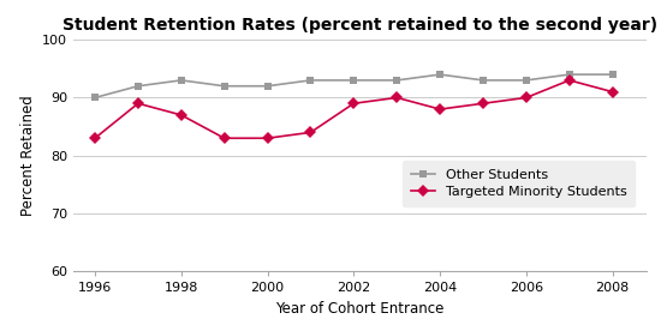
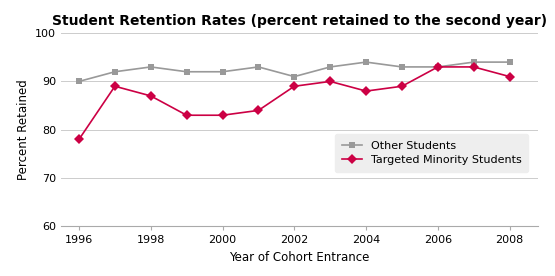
Targeted Minority Students/1996: 83 -> 78
Other Students/2002: 93 -> 91
Targeted Minority Students/2006: 90 -> 93
